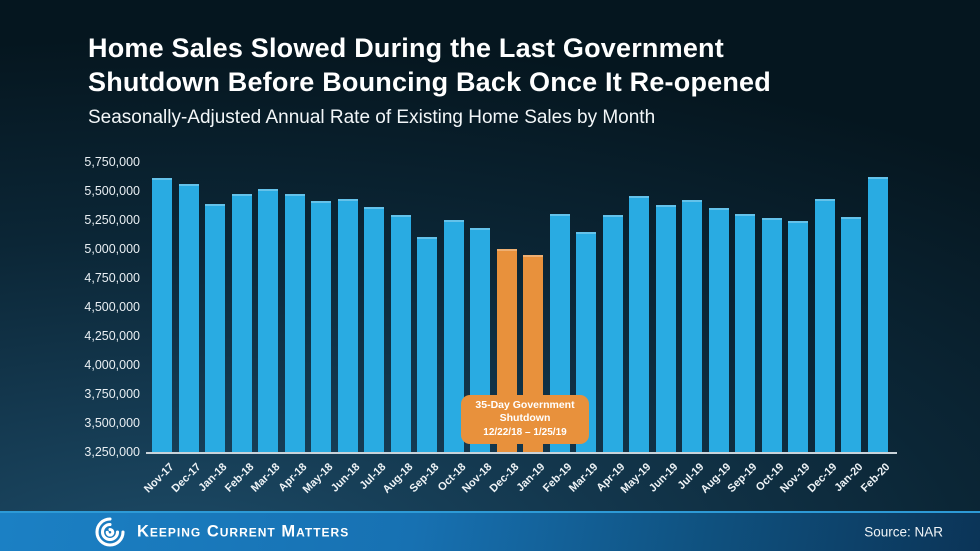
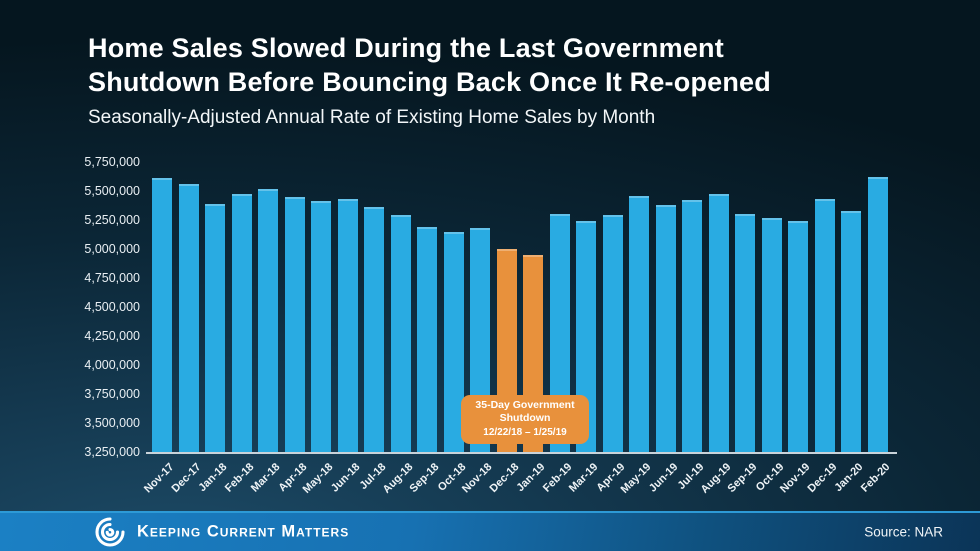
Apr-18: 5470000 -> 5450000
Sep-18: 5100000 -> 5190000
Oct-18: 5250000 -> 5150000
Mar-19: 5150000 -> 5240000
Aug-19: 5350000 -> 5470000
Jan-20: 5280000 -> 5330000
